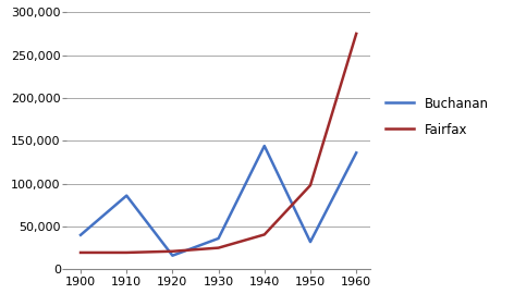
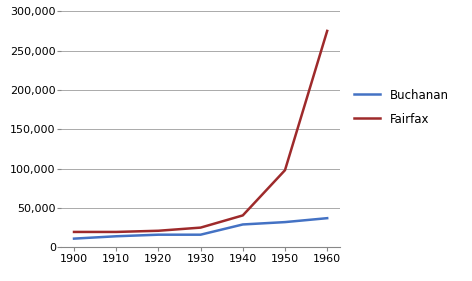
Buchanan/1900: 40,000 -> 11,000
Buchanan/1910: 86,000 -> 14,000
Buchanan/1930: 36,000 -> 16,000
Buchanan/1940: 144,000 -> 29,000
Buchanan/1960: 136,000 -> 37,000
